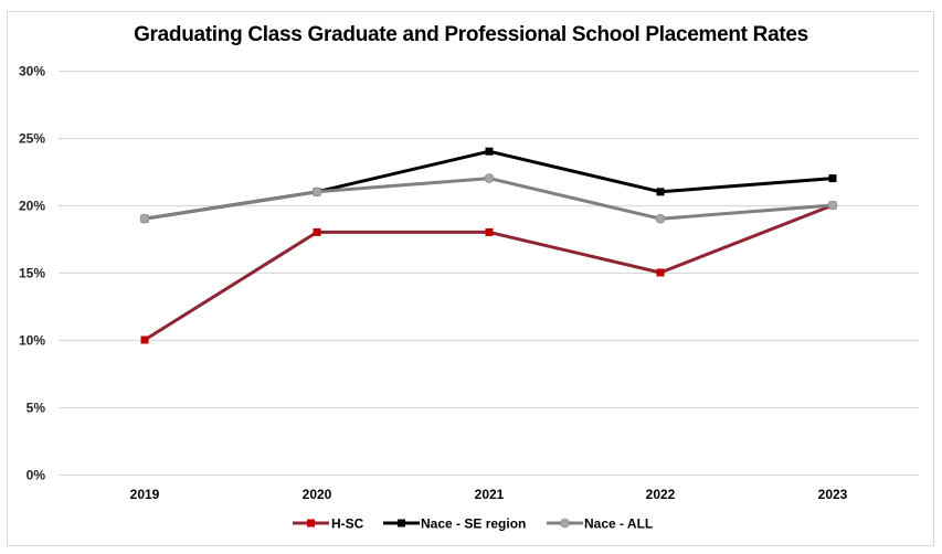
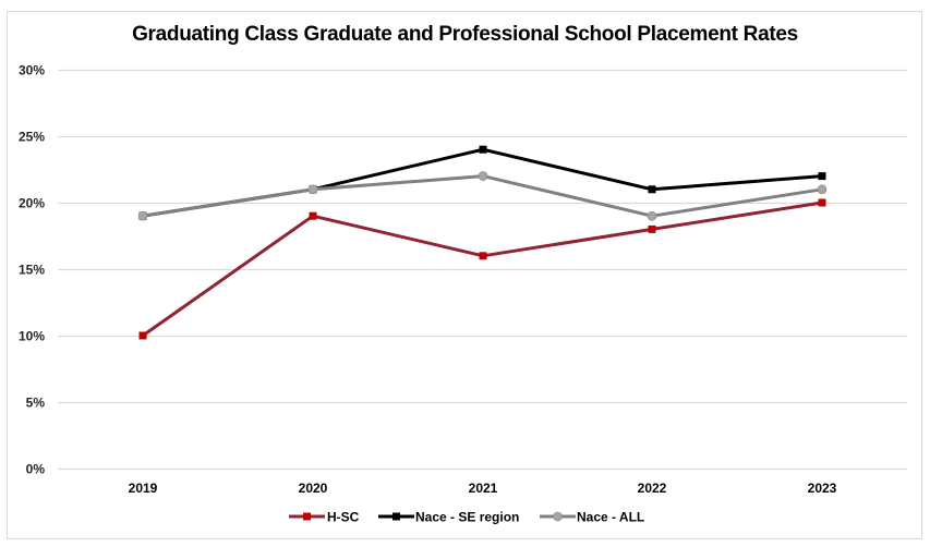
H-SC/2020: 18% -> 19%
H-SC/2021: 18% -> 16%
H-SC/2022: 15% -> 18%
Nace - ALL/2023: 20% -> 21%
